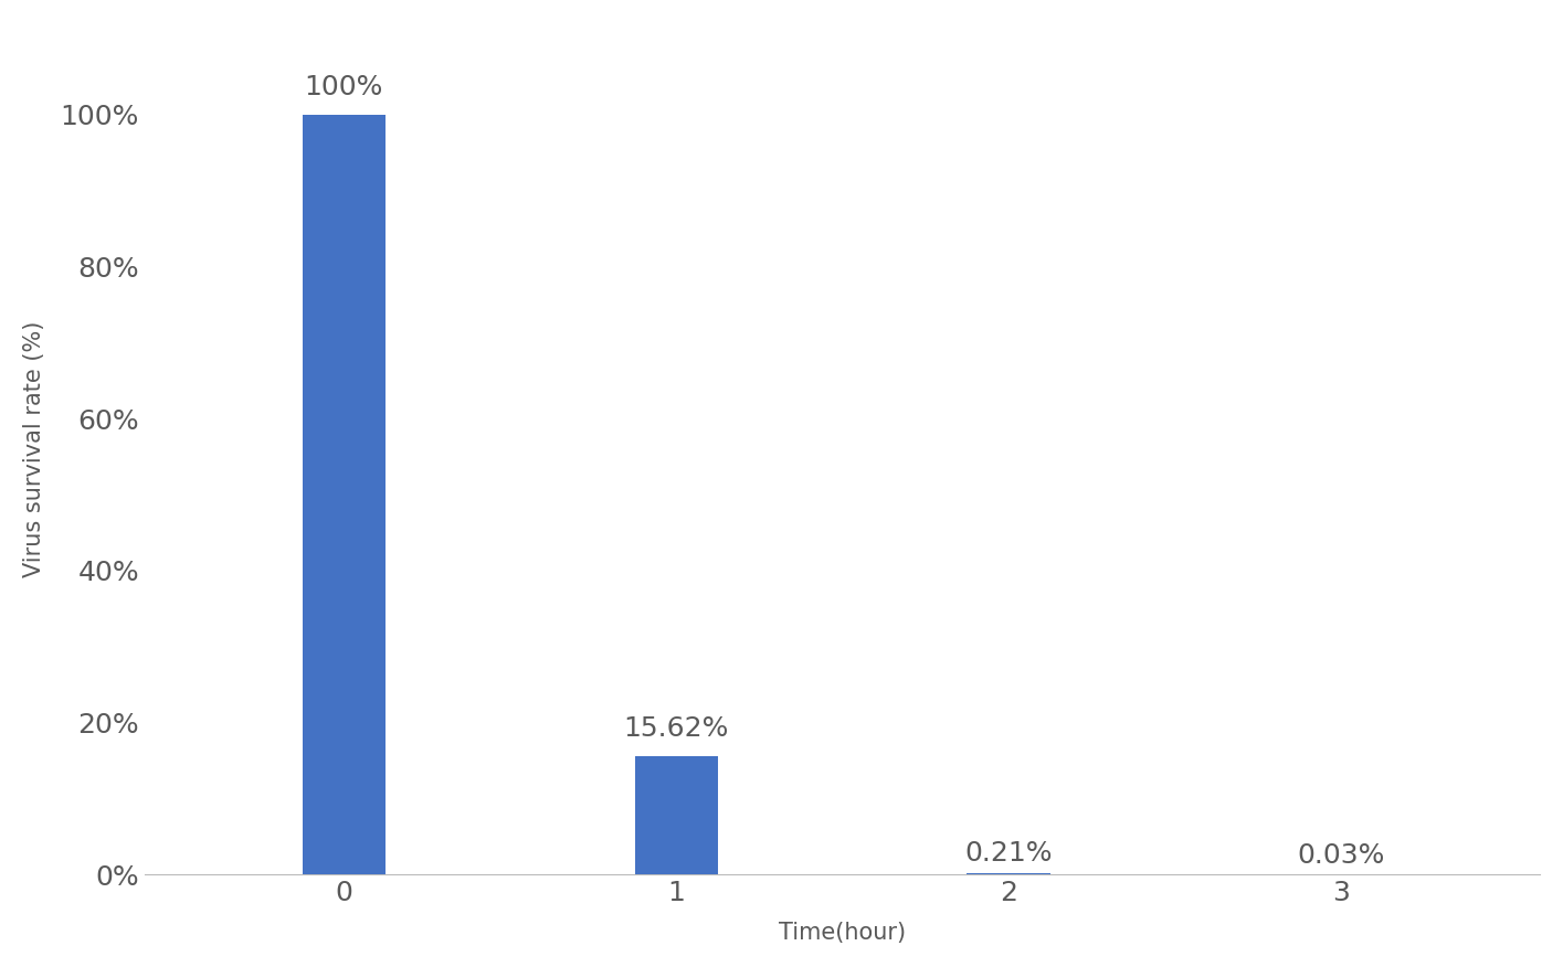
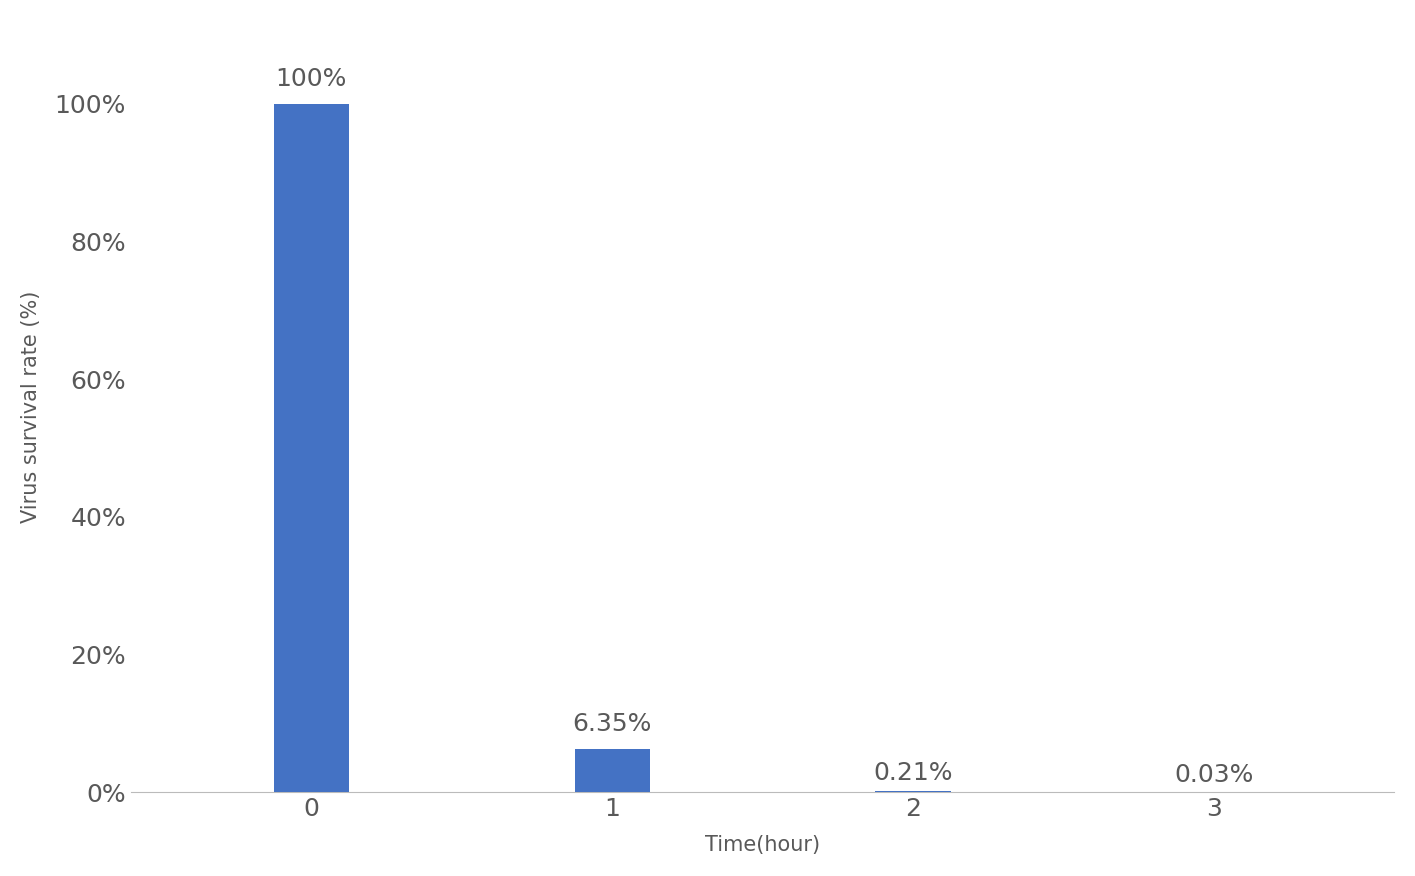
1: 15.62% -> 6.35%
